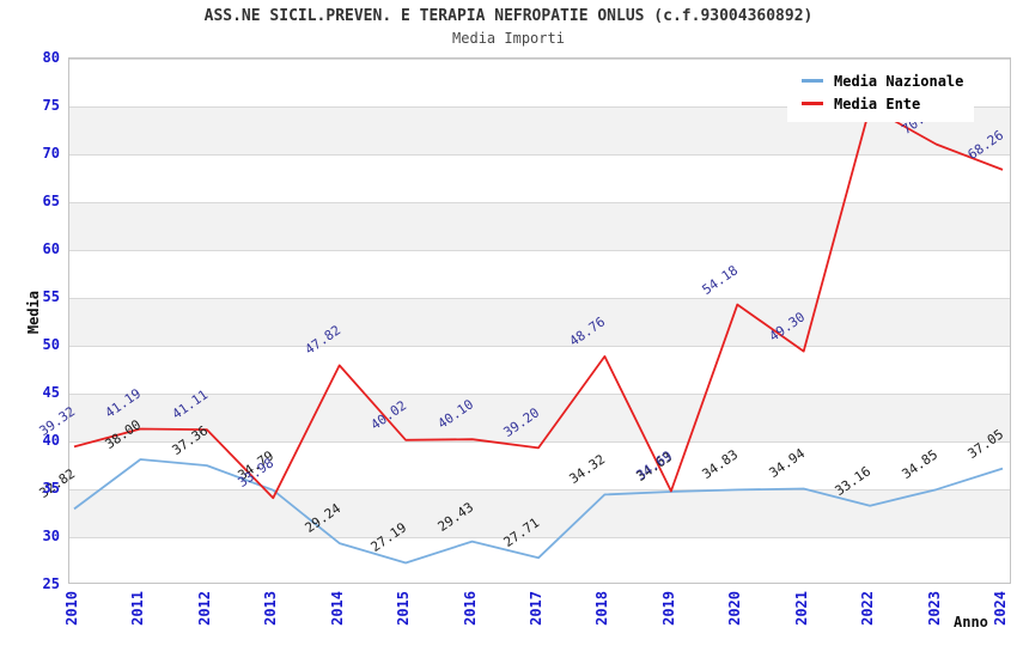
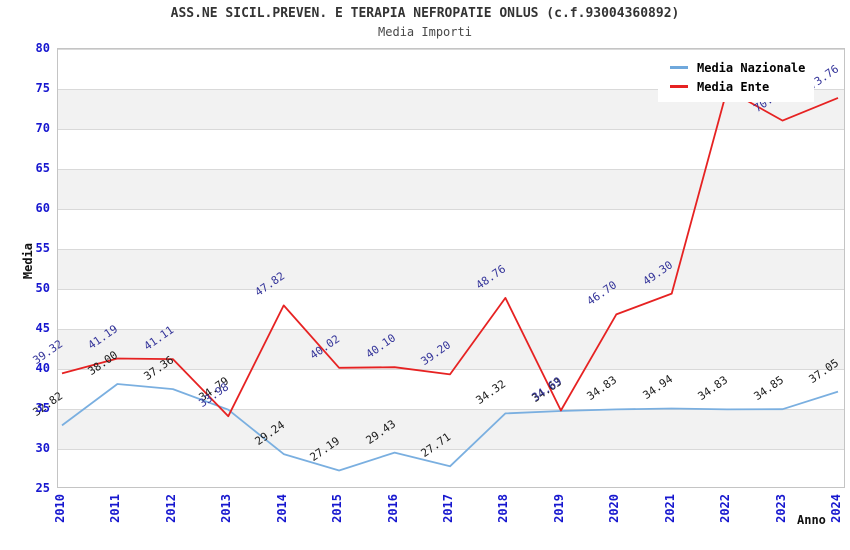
Media Ente/2020: 54.18 -> 46.70
Media Nazionale/2022: 33.16 -> 34.83
Media Ente/2024: 68.26 -> 73.76
